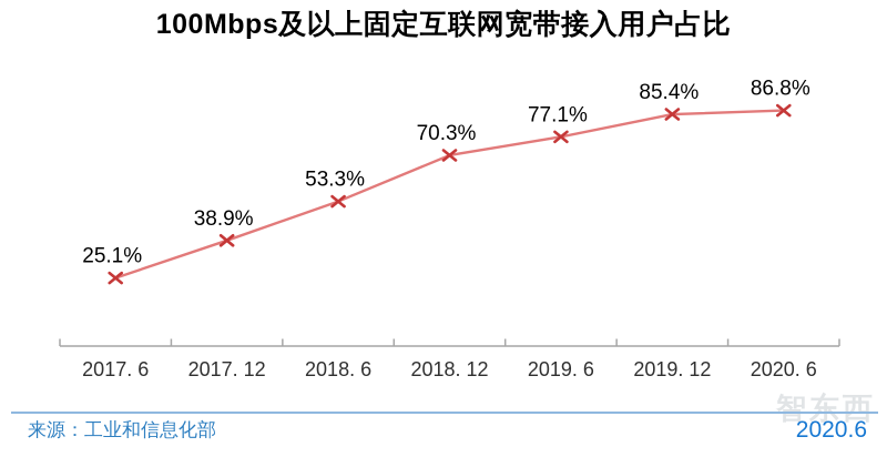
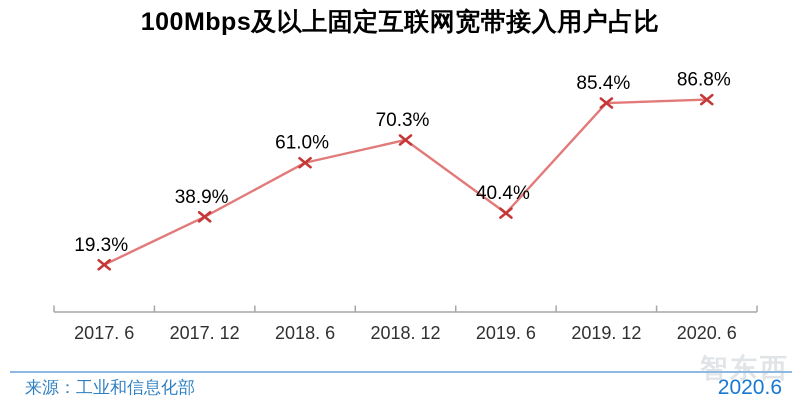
2017. 6: 25.1% -> 19.3%
2018. 6: 53.3% -> 61.0%
2019. 6: 77.1% -> 40.4%
